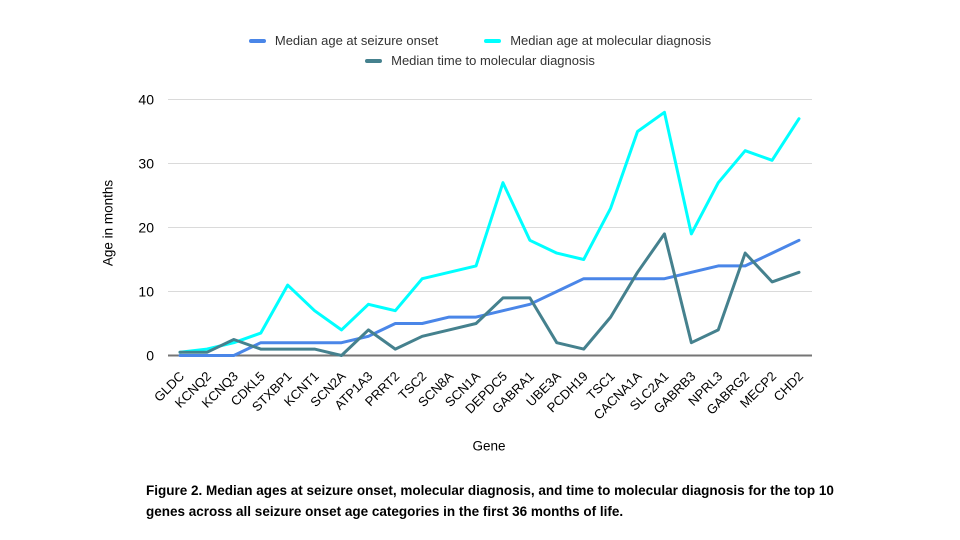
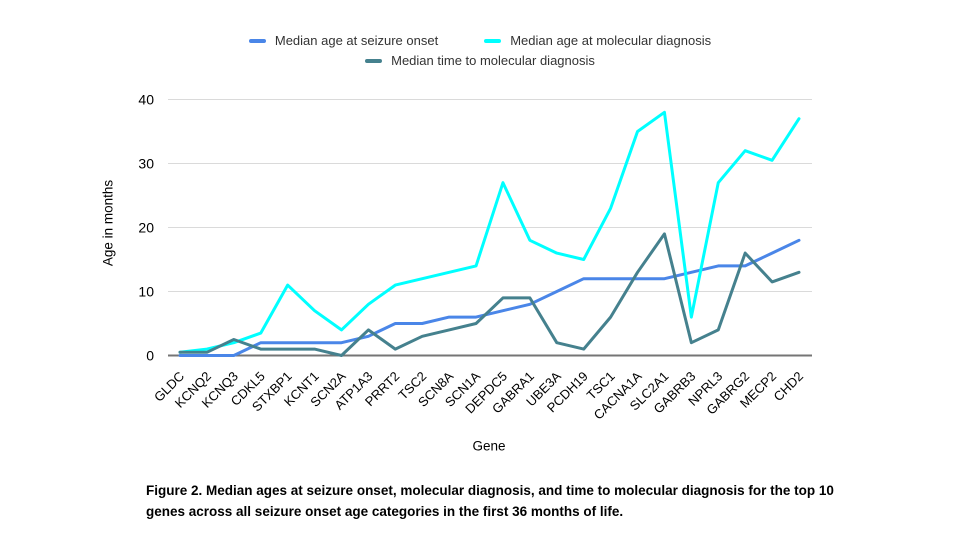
Median age at molecular diagnosis/PRRT2: 7 -> 11
Median age at molecular diagnosis/GABRB3: 19 -> 6
